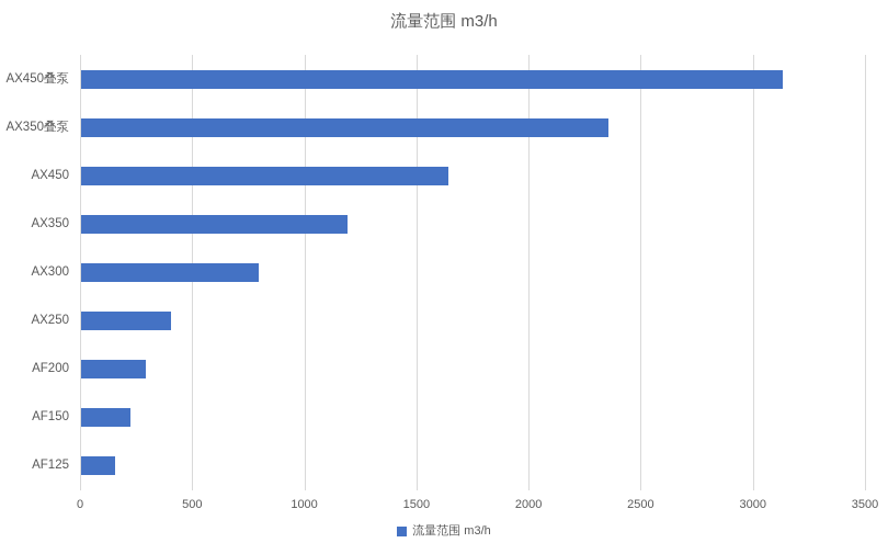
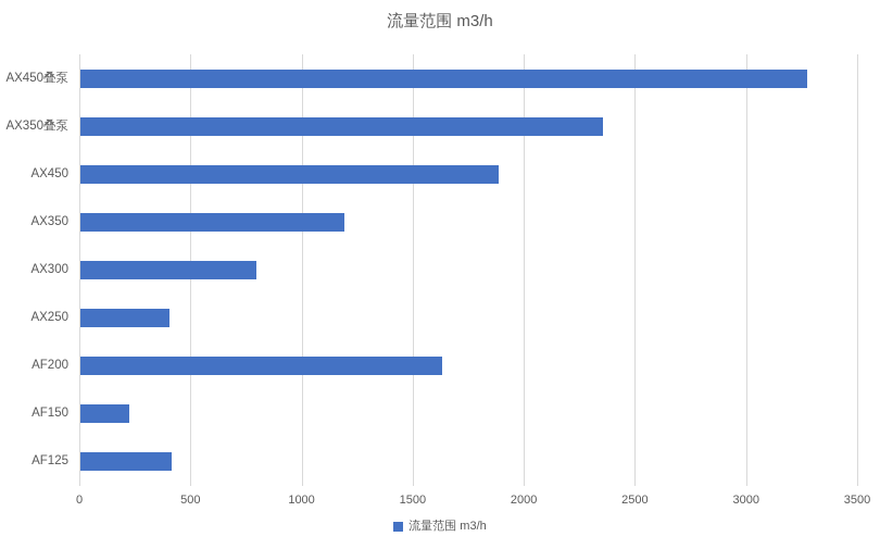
AX450叠泵: 3130 -> 3270
AX450: 1640 -> 1880
AF200: 290 -> 1630
AF125: 150 -> 410
